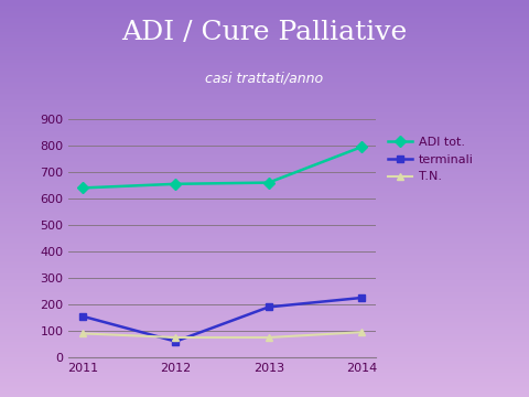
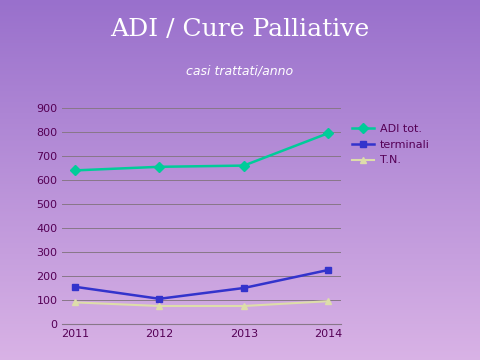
terminali/2012: 60 -> 105
terminali/2013: 190 -> 150
